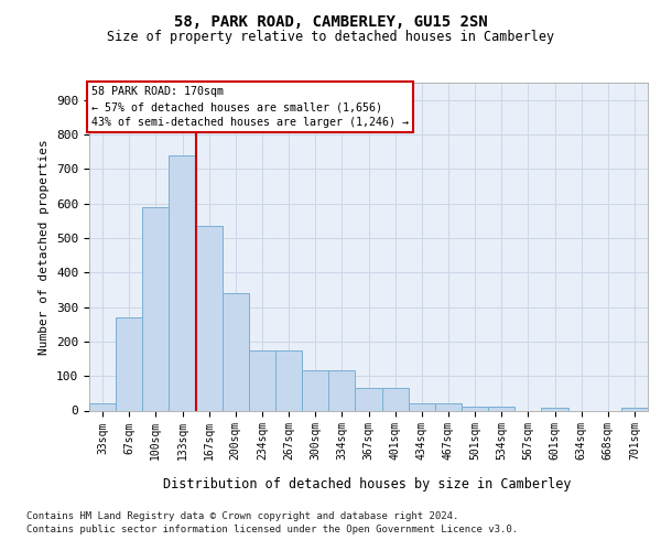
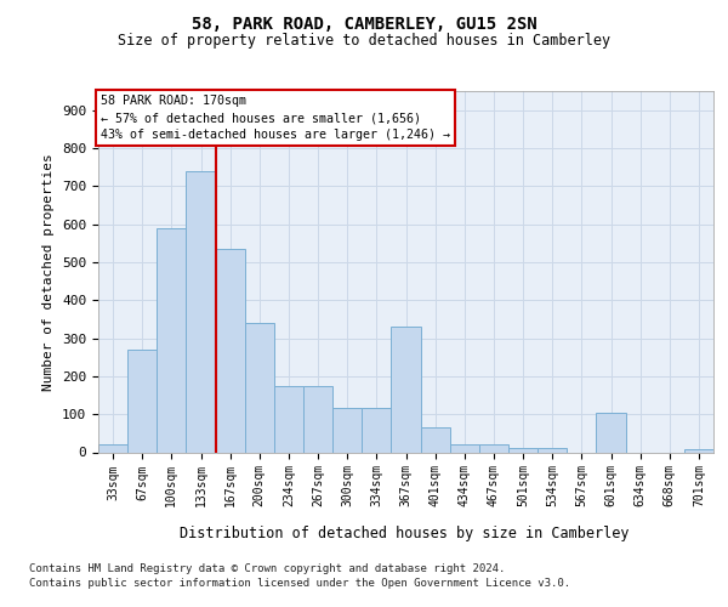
367sqm: 65 -> 330
601sqm: 8 -> 105
